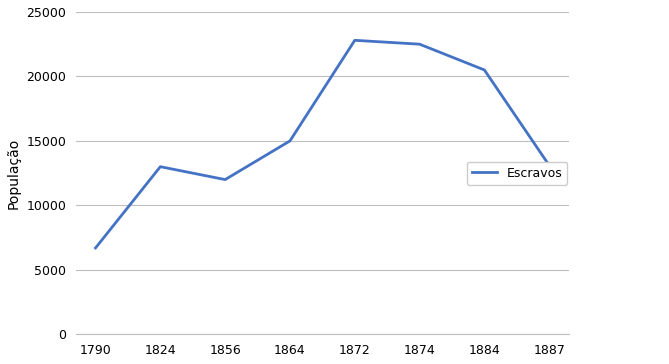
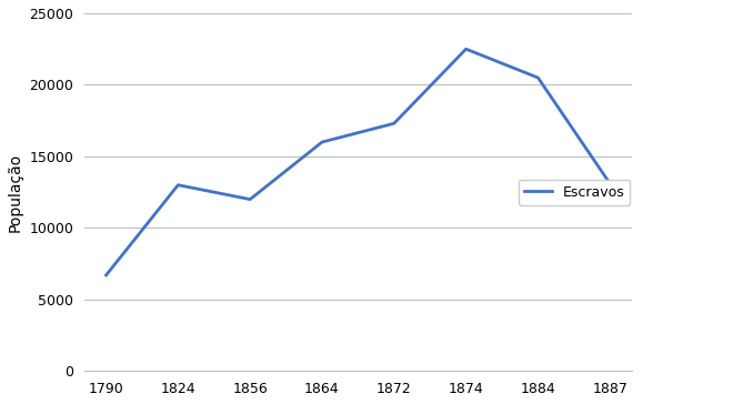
1864: 15000 -> 16000
1872: 22800 -> 17300
